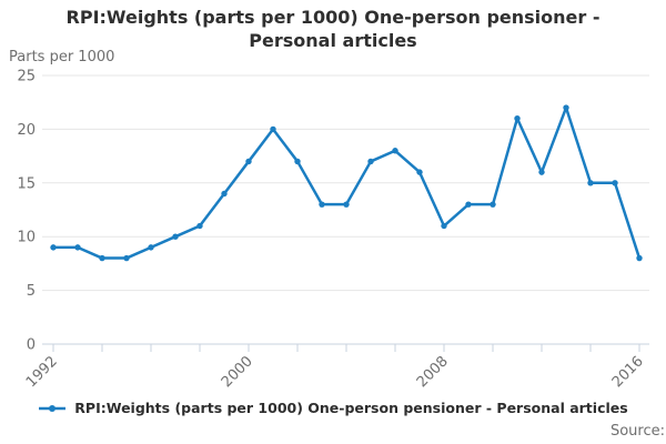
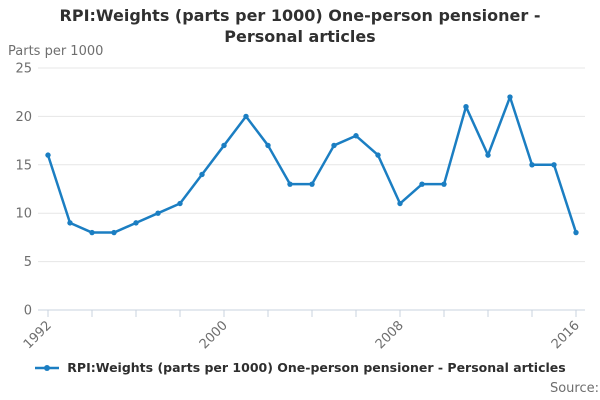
1992: 9 -> 16
